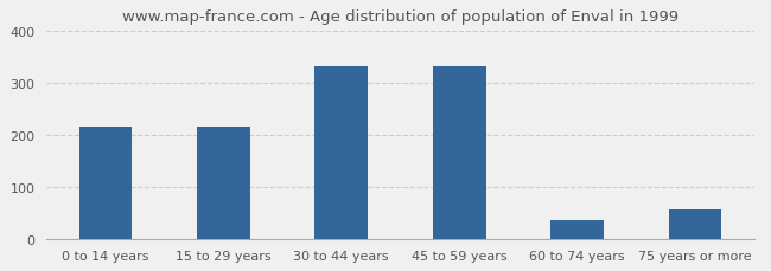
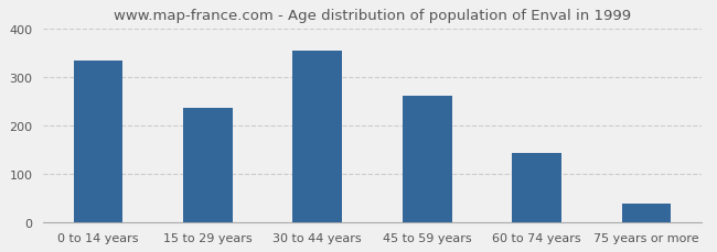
0 to 14 years: 215 -> 334
15 to 29 years: 215 -> 236
30 to 44 years: 330 -> 354
45 to 59 years: 330 -> 261
60 to 74 years: 35 -> 143
75 years or more: 55 -> 38
